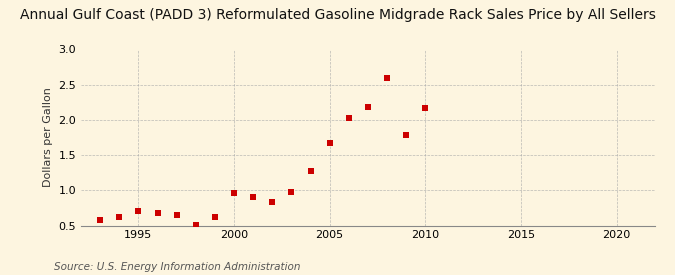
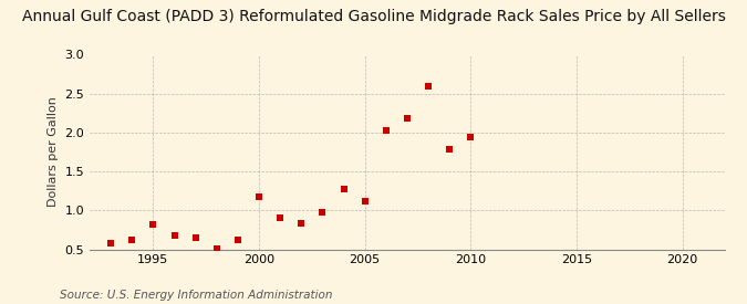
1995: 0.70 -> 0.82
2000: 0.96 -> 1.18
2005: 1.67 -> 1.12
2010: 2.17 -> 1.94
